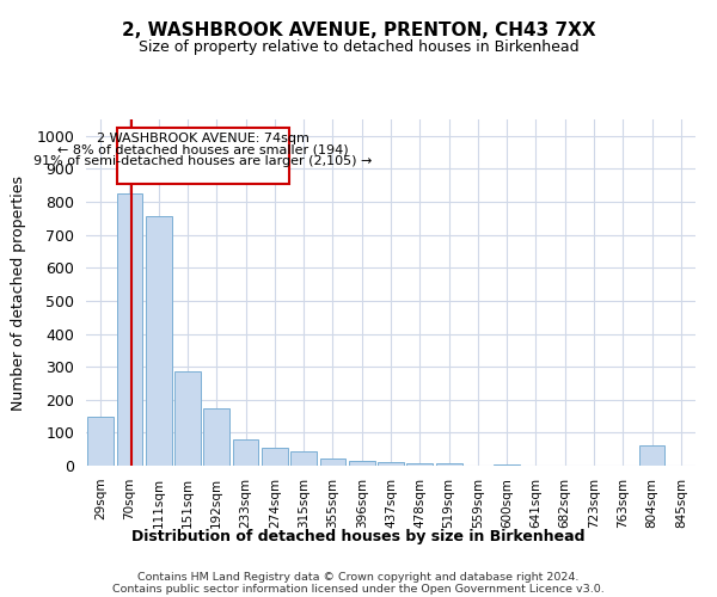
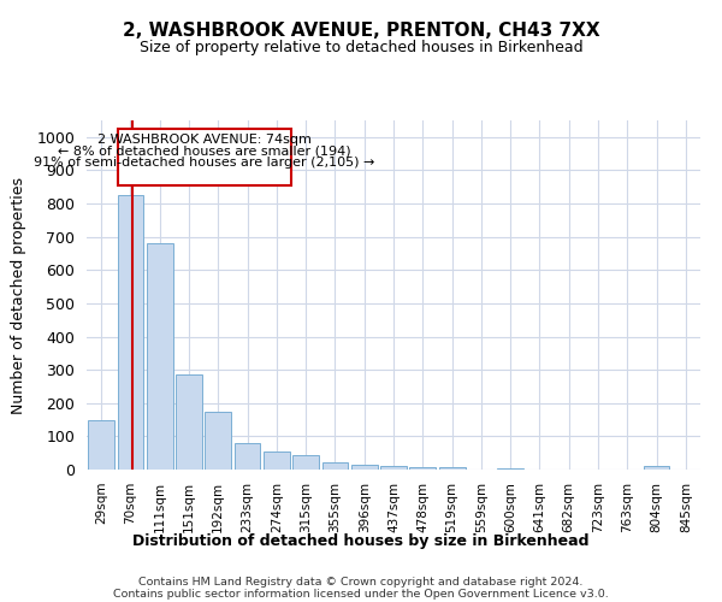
111sqm: 755 -> 680
804sqm: 60 -> 10
